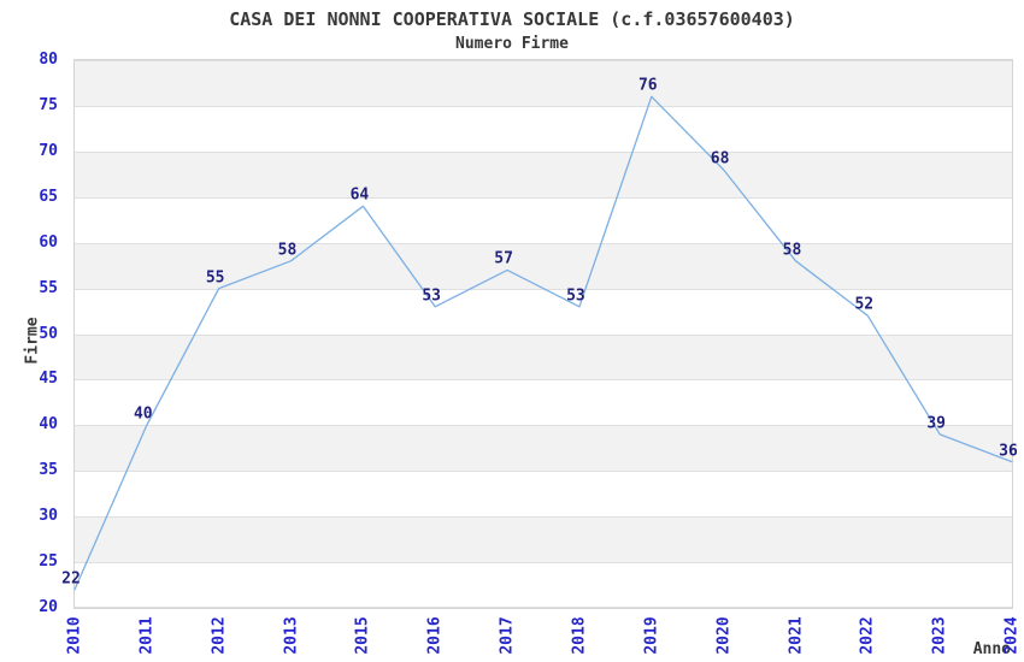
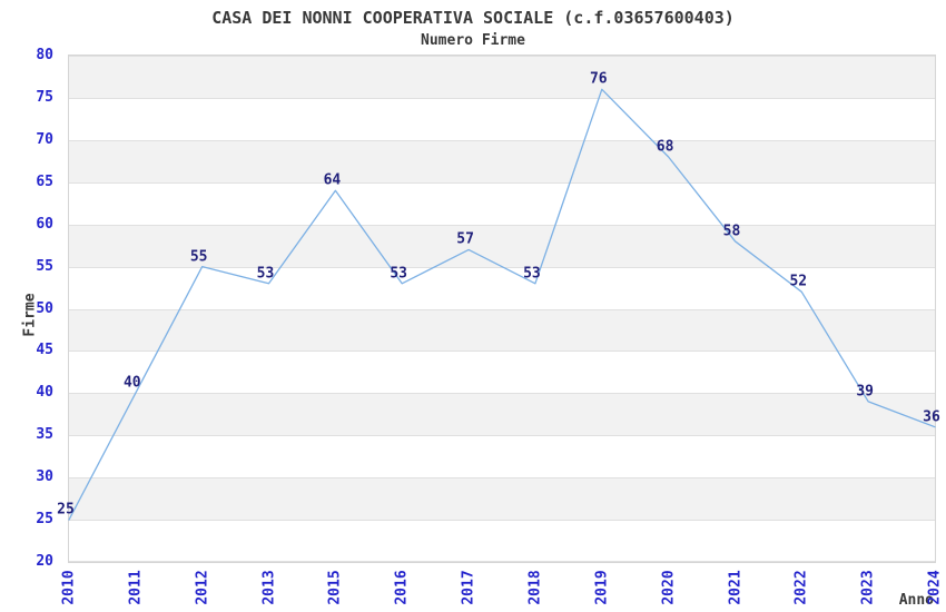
2010: 22 -> 25
2013: 58 -> 53
